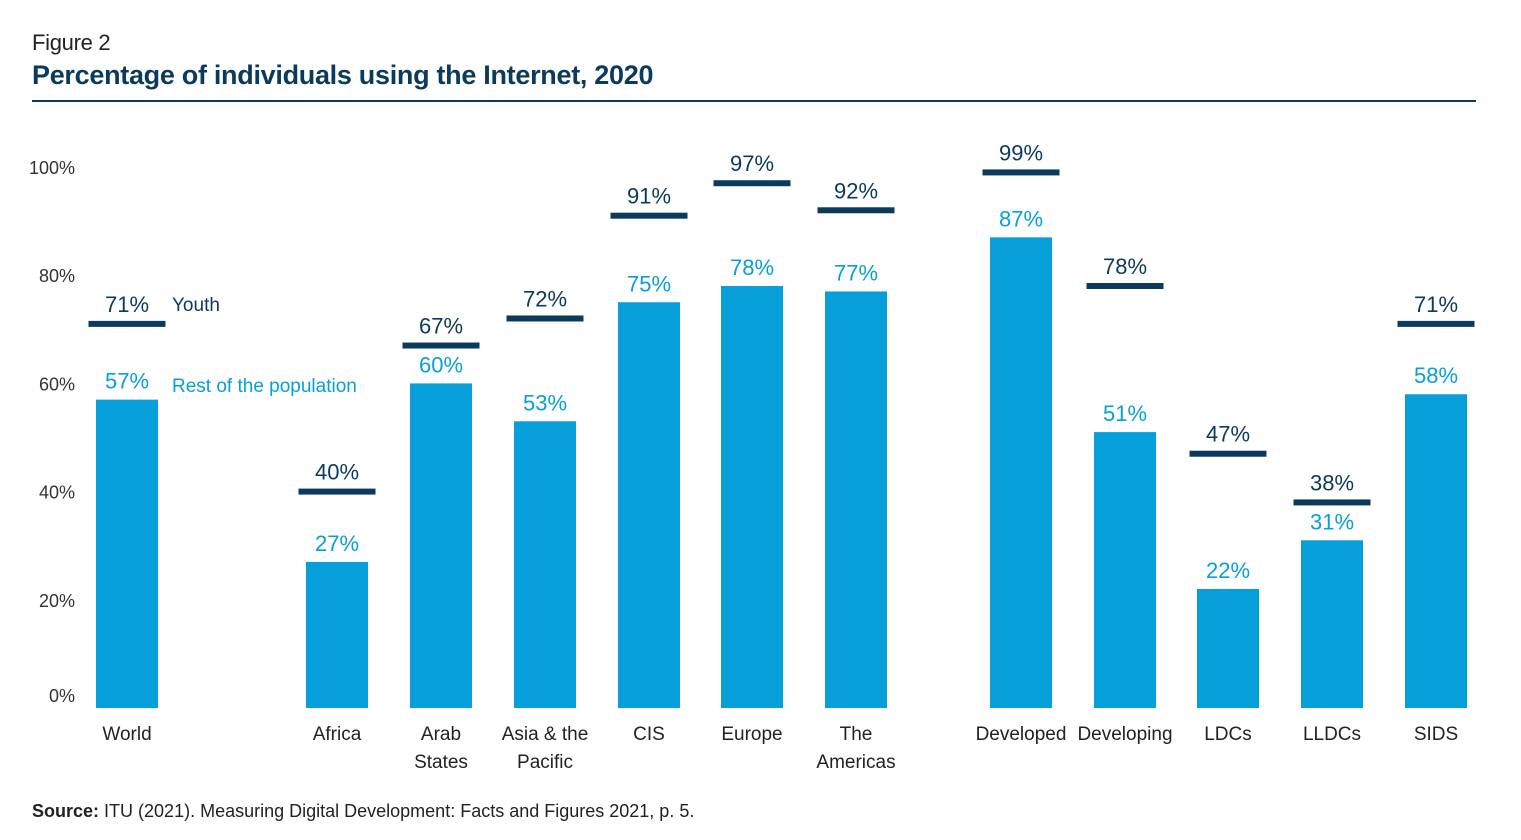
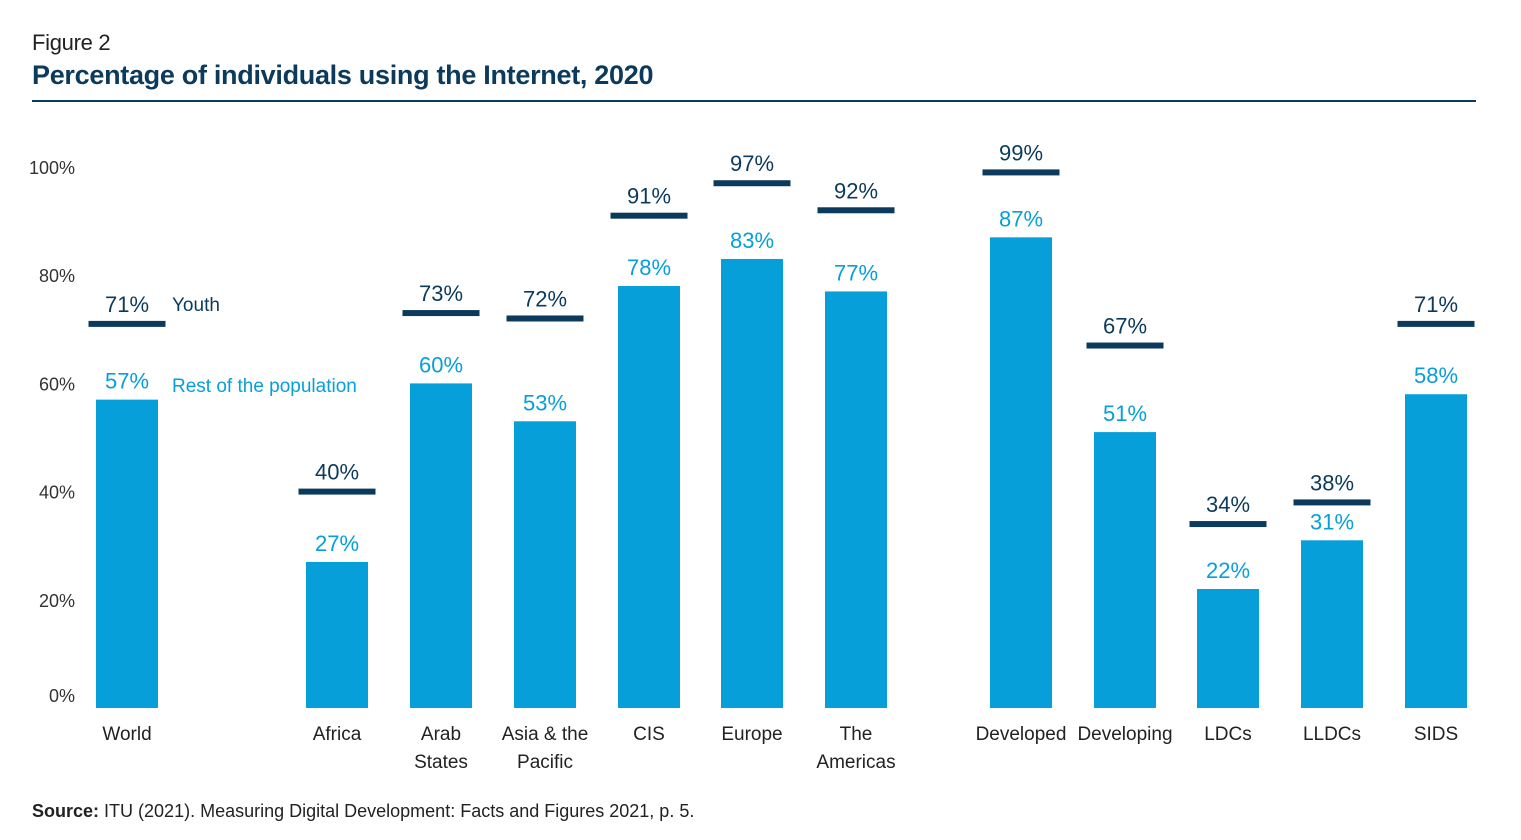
Youth/Arab States: 67% -> 73%
Rest of the population/CIS: 75% -> 78%
Rest of the population/Europe: 78% -> 83%
Youth/Developing: 78% -> 67%
Youth/LDCs: 47% -> 34%
